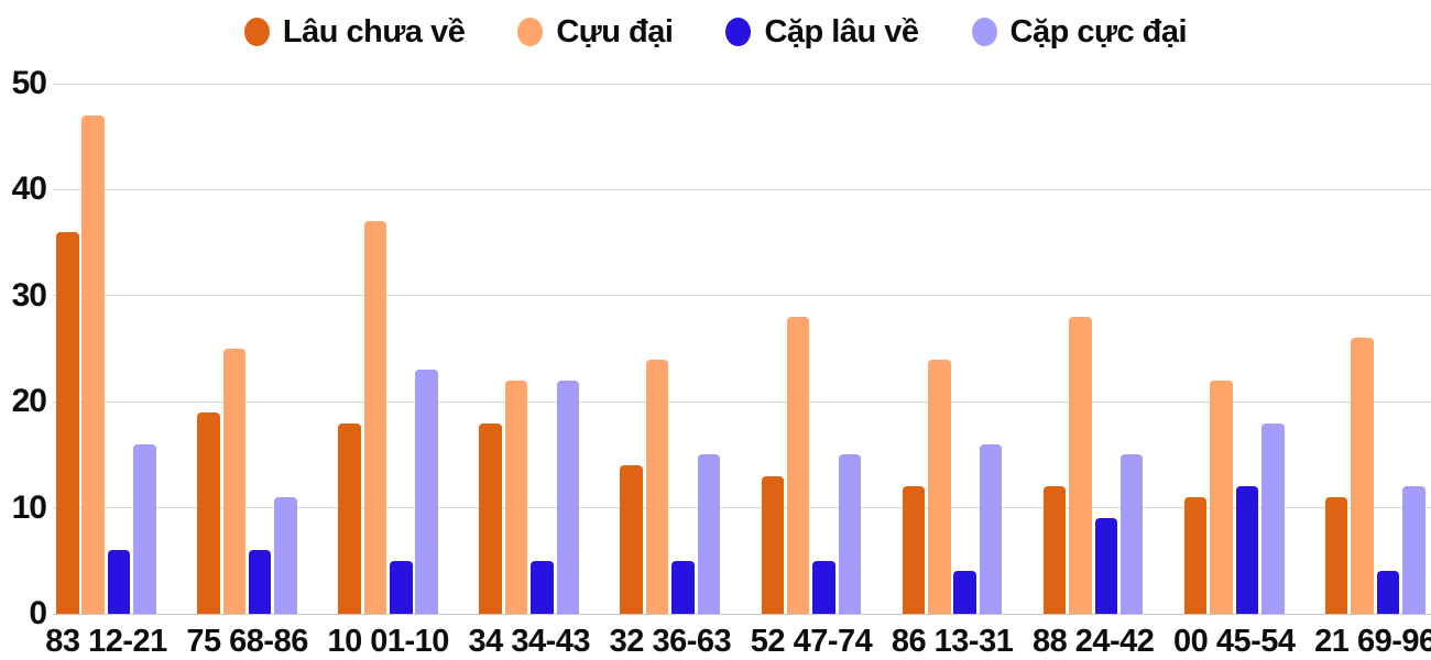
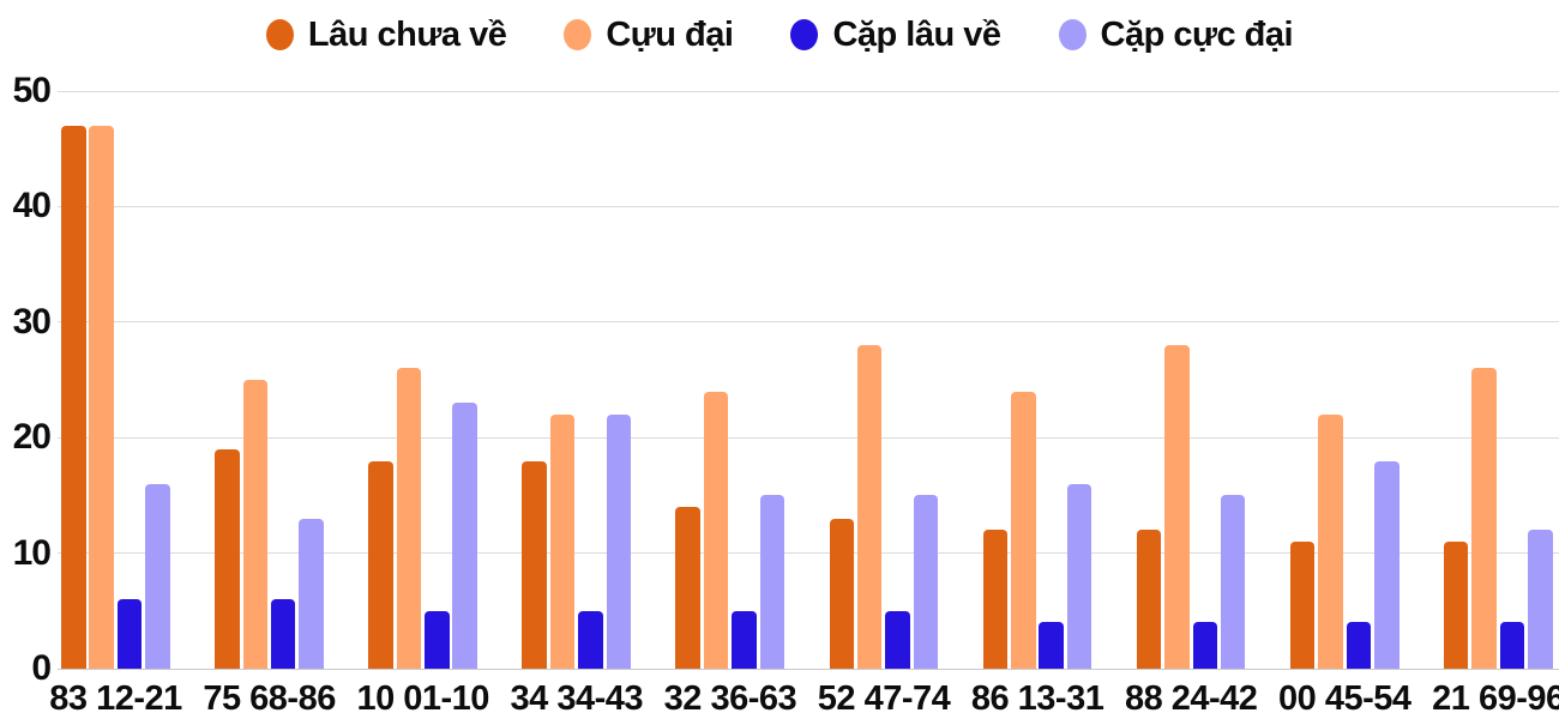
Lâu chưa về/83 12-21: 36 -> 47
Cặp cực đại/75 68-86: 11 -> 13
Cựu đại/10 01-10: 37 -> 26
Cặp lâu về/88 24-42: 9 -> 4
Cặp lâu về/00 45-54: 12 -> 4
